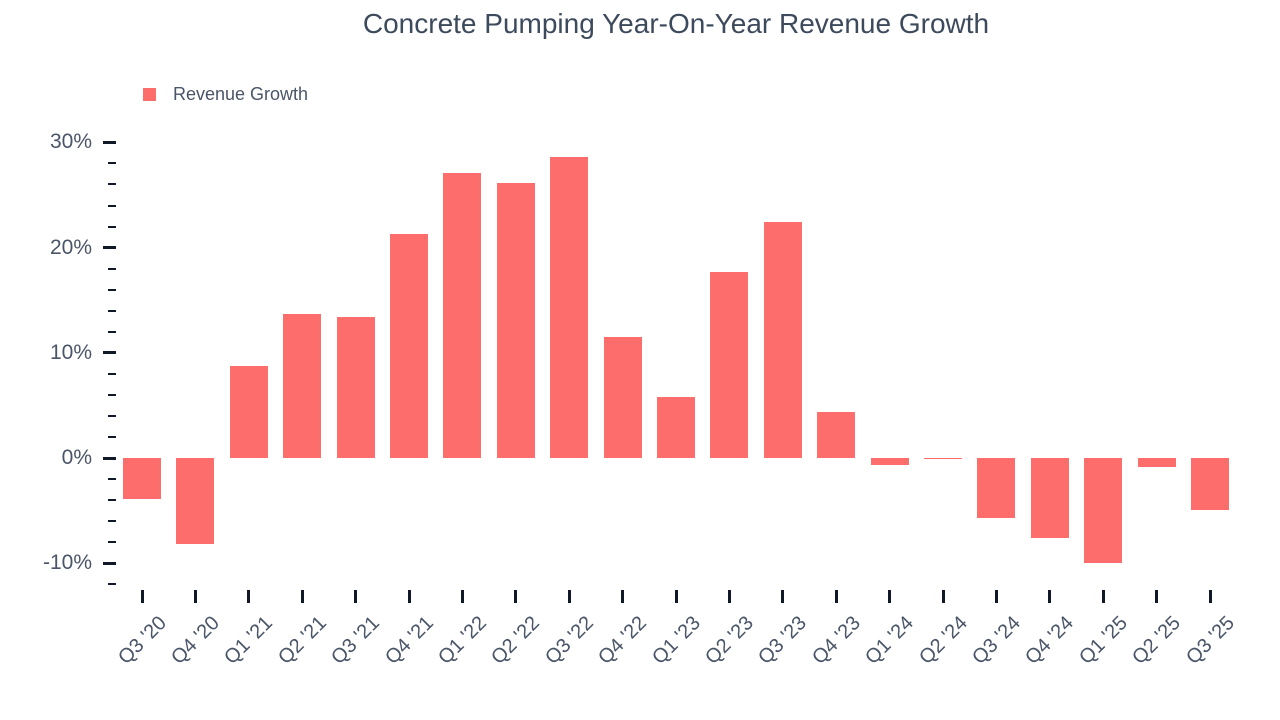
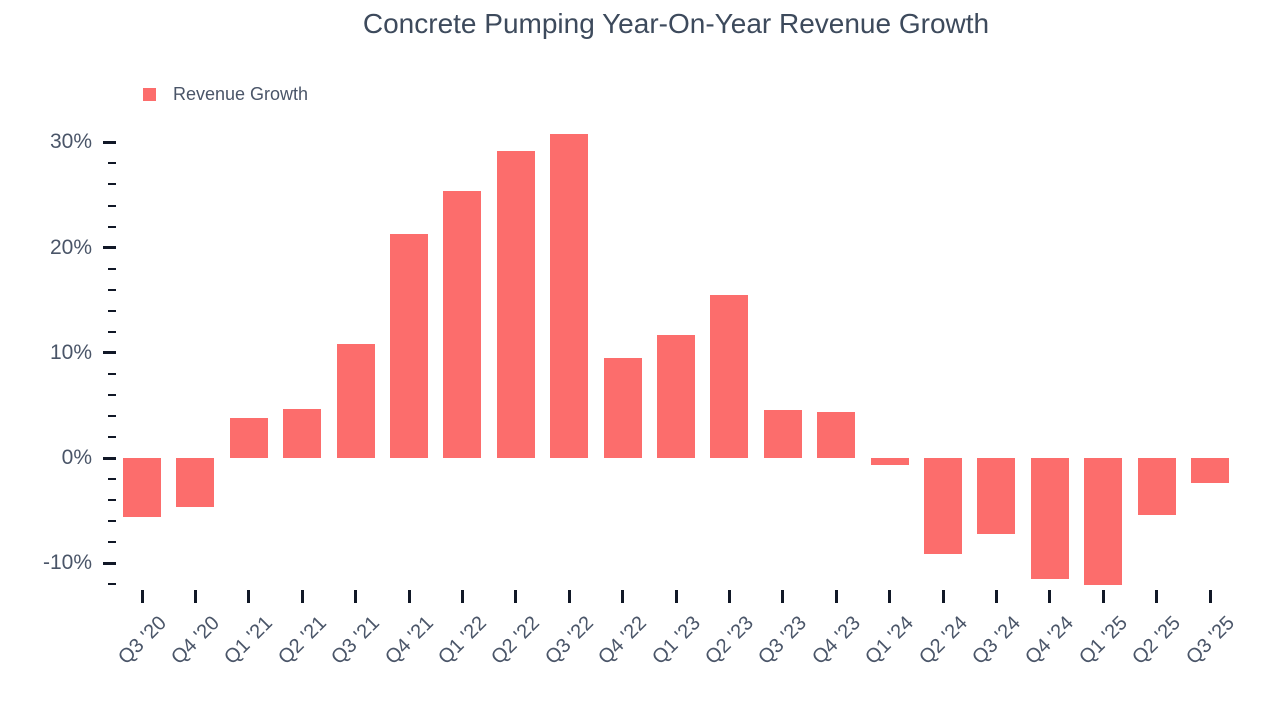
Q3 '20: -3.9% -> -5.6%
Q4 '20: -8.2% -> -4.7%
Q1 '21: 8.7% -> 3.8%
Q2 '21: 13.7% -> 4.7%
Q3 '21: 13.4% -> 10.8%
Q1 '22: 27.1% -> 25.4%
Q2 '22: 26.1% -> 29.2%
Q3 '22: 28.6% -> 30.8%
Q4 '22: 11.5% -> 9.5%
Q1 '23: 5.8% -> 11.7%
Q2 '23: 17.7% -> 15.5%
Q3 '23: 22.4% -> 4.6%
Q2 '24: -0.1% -> -9.1%
Q3 '24: -5.7% -> -7.2%
Q4 '24: -7.6% -> -11.5%
Q1 '25: -10.0% -> -12.1%
Q2 '25: -0.9% -> -5.4%
Q3 '25: -4.9% -> -2.4%
